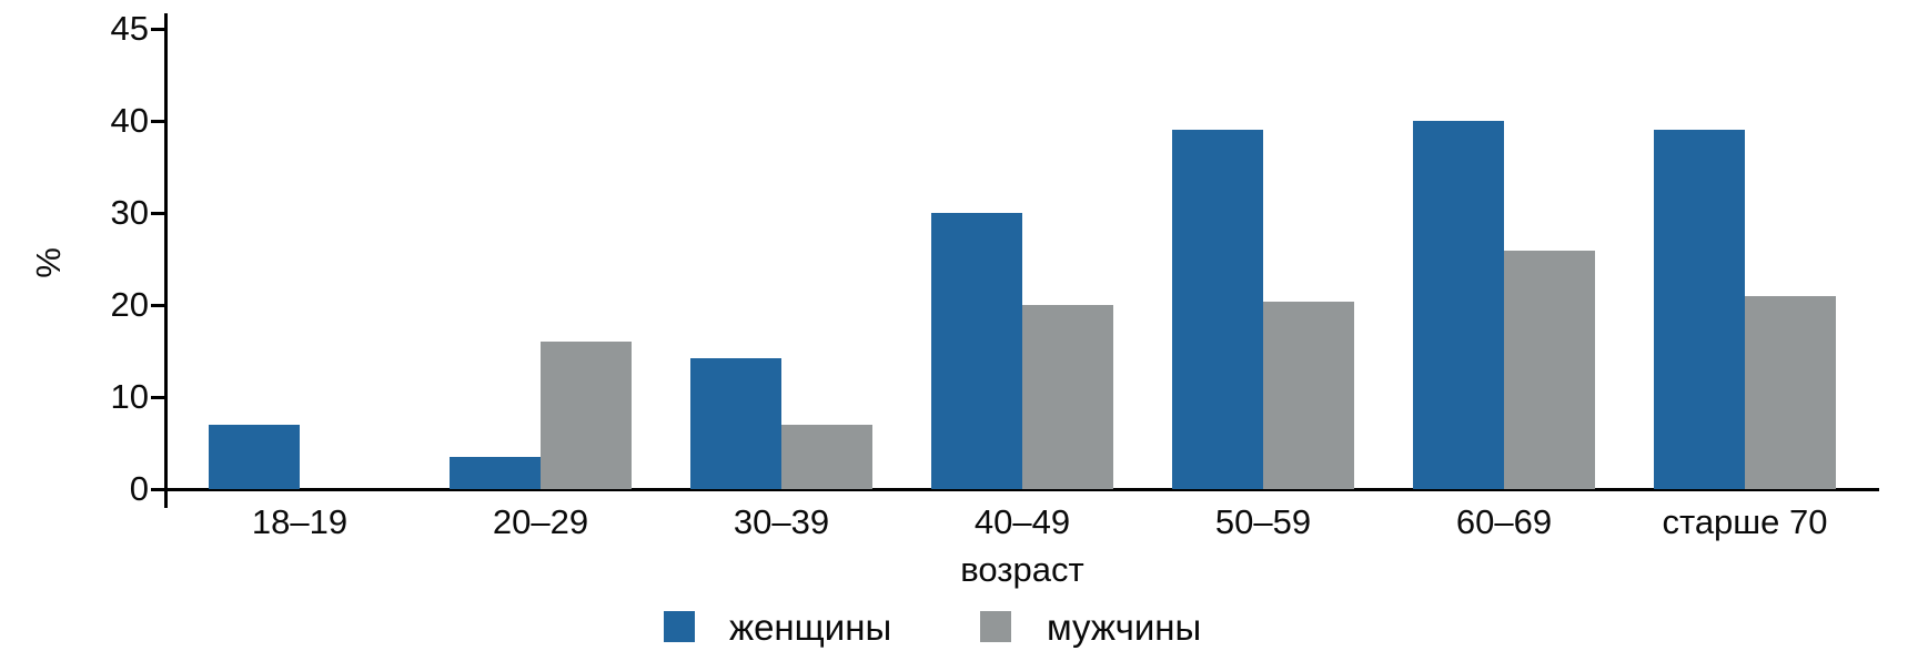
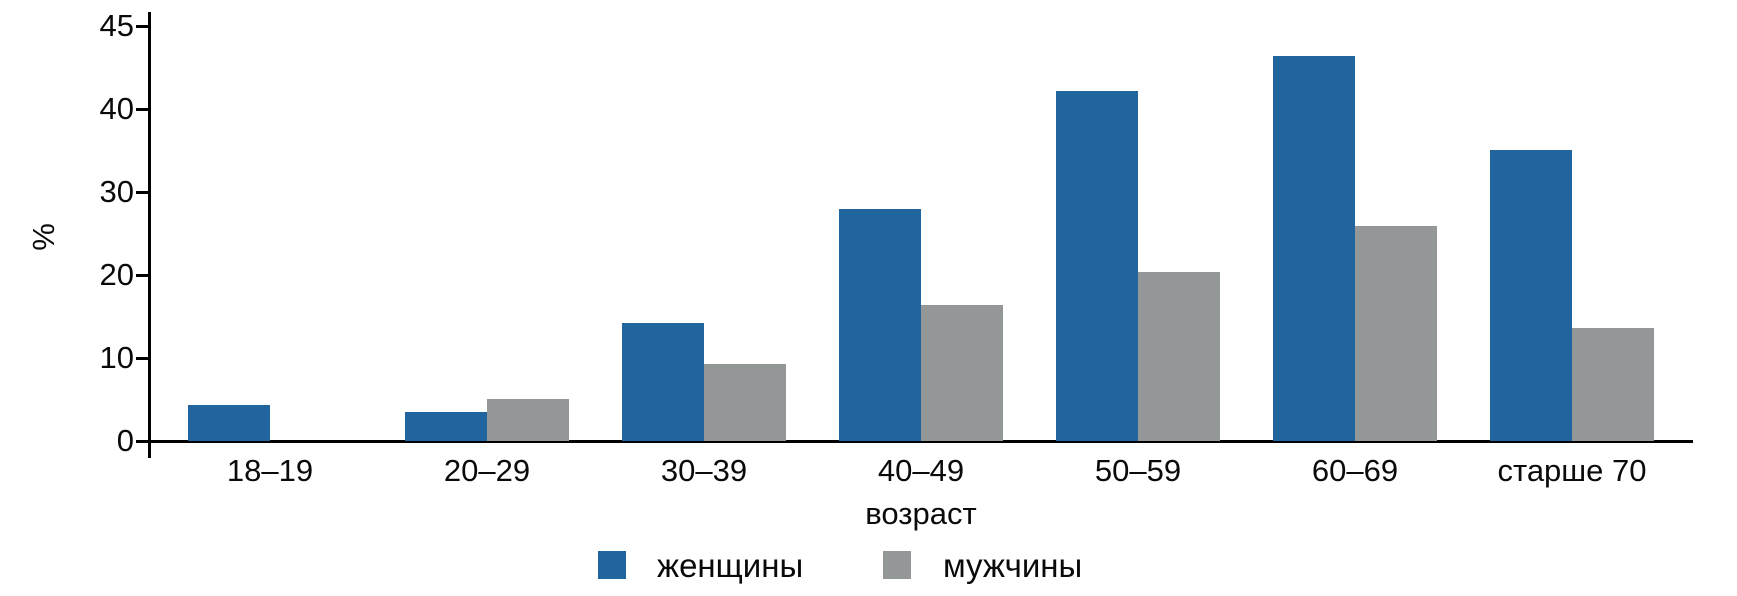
женщины/18–19: 7 -> 4
мужчины/20–29: 16 -> 5
мужчины/30–39: 7 -> 9
женщины/40–49: 30 -> 28
мужчины/40–49: 20 -> 16
женщины/50–59: 39 -> 41
женщины/60–69: 40 -> 43
женщины/старше 70: 39 -> 35
мужчины/старше 70: 21 -> 14
